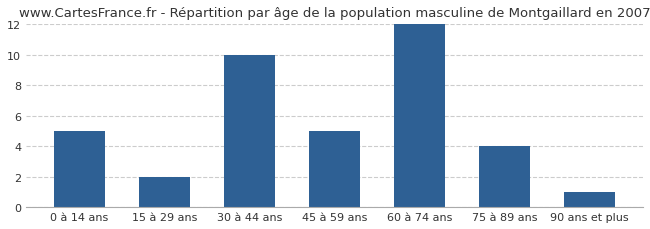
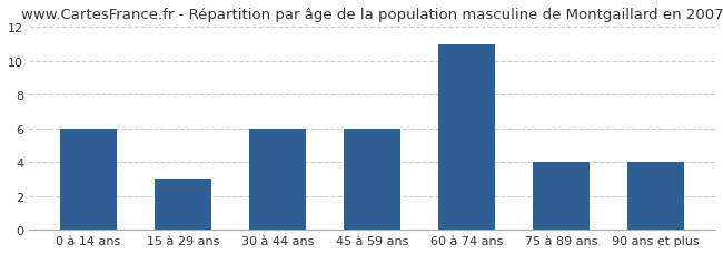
0 à 14 ans: 5 -> 6
15 à 29 ans: 2 -> 3
30 à 44 ans: 10 -> 6
45 à 59 ans: 5 -> 6
60 à 74 ans: 12 -> 11
90 ans et plus: 1 -> 4
